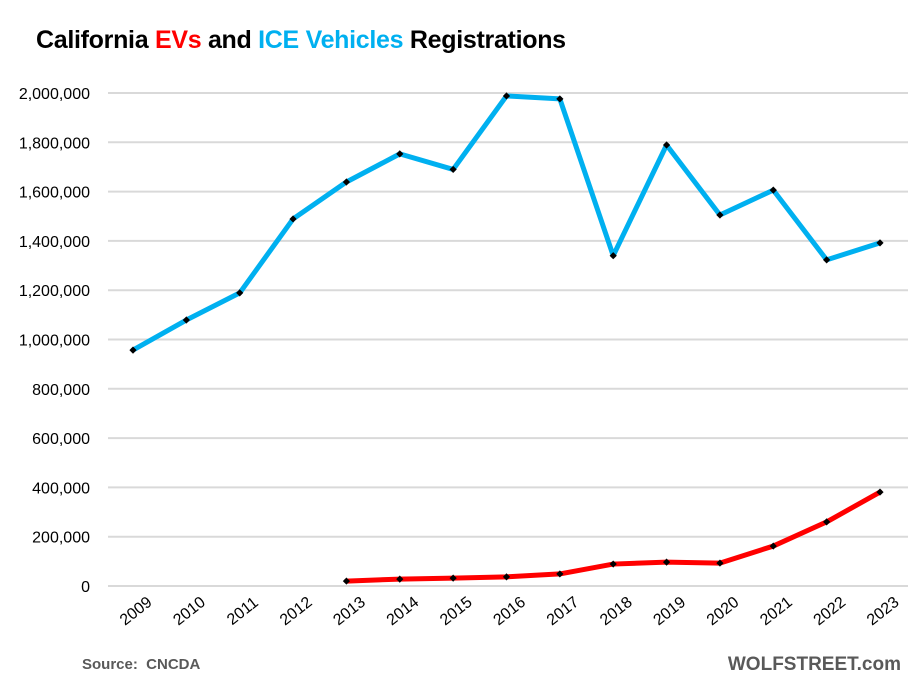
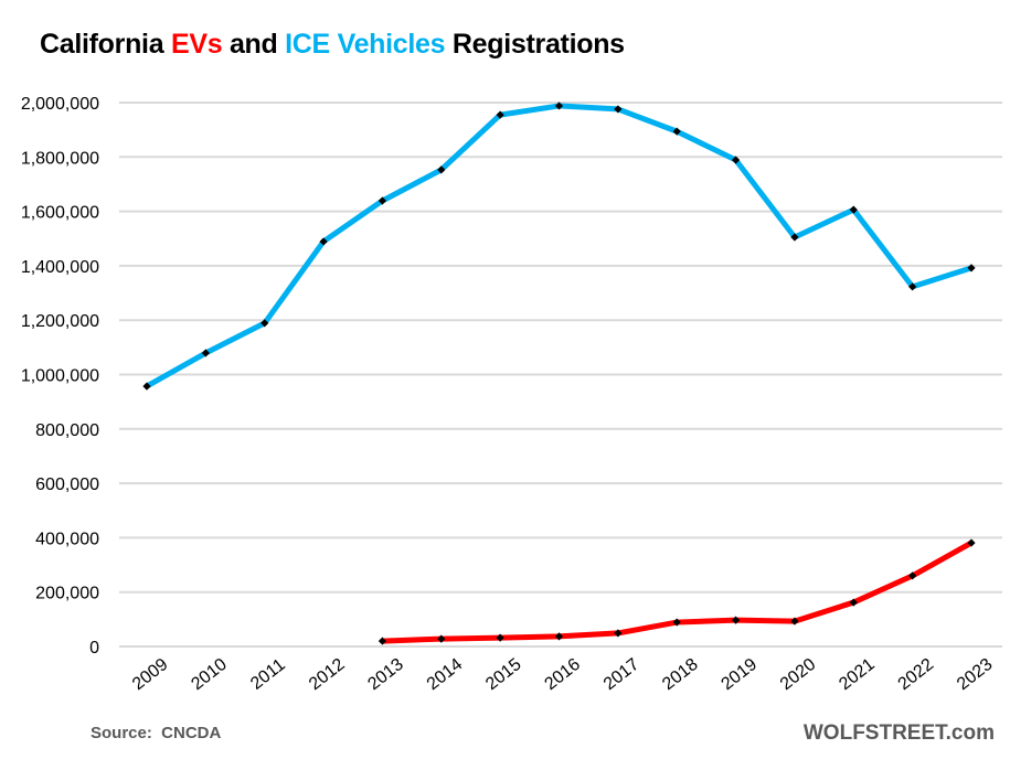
ICE Vehicles/2015: 1690000 -> 1960000
ICE Vehicles/2018: 1340000 -> 1890000
